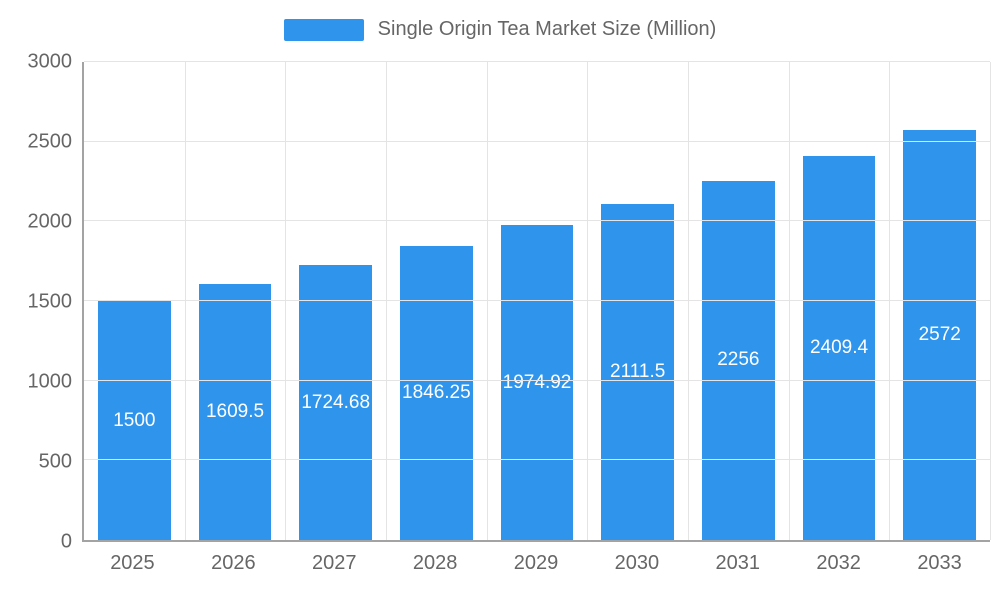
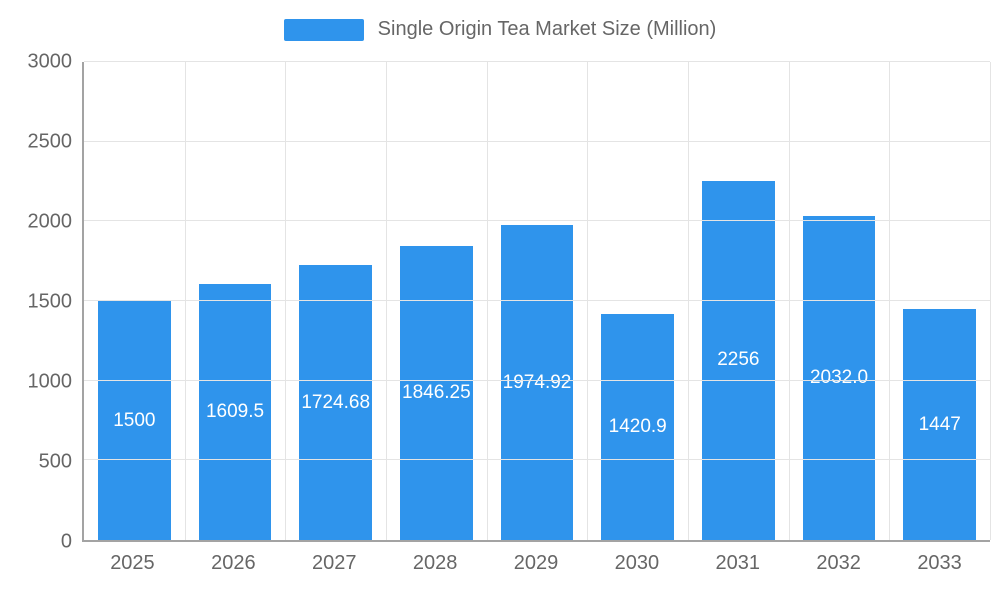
2030: 2111.5 -> 1420.9
2032: 2409.4 -> 2032.0
2033: 2572 -> 1447
